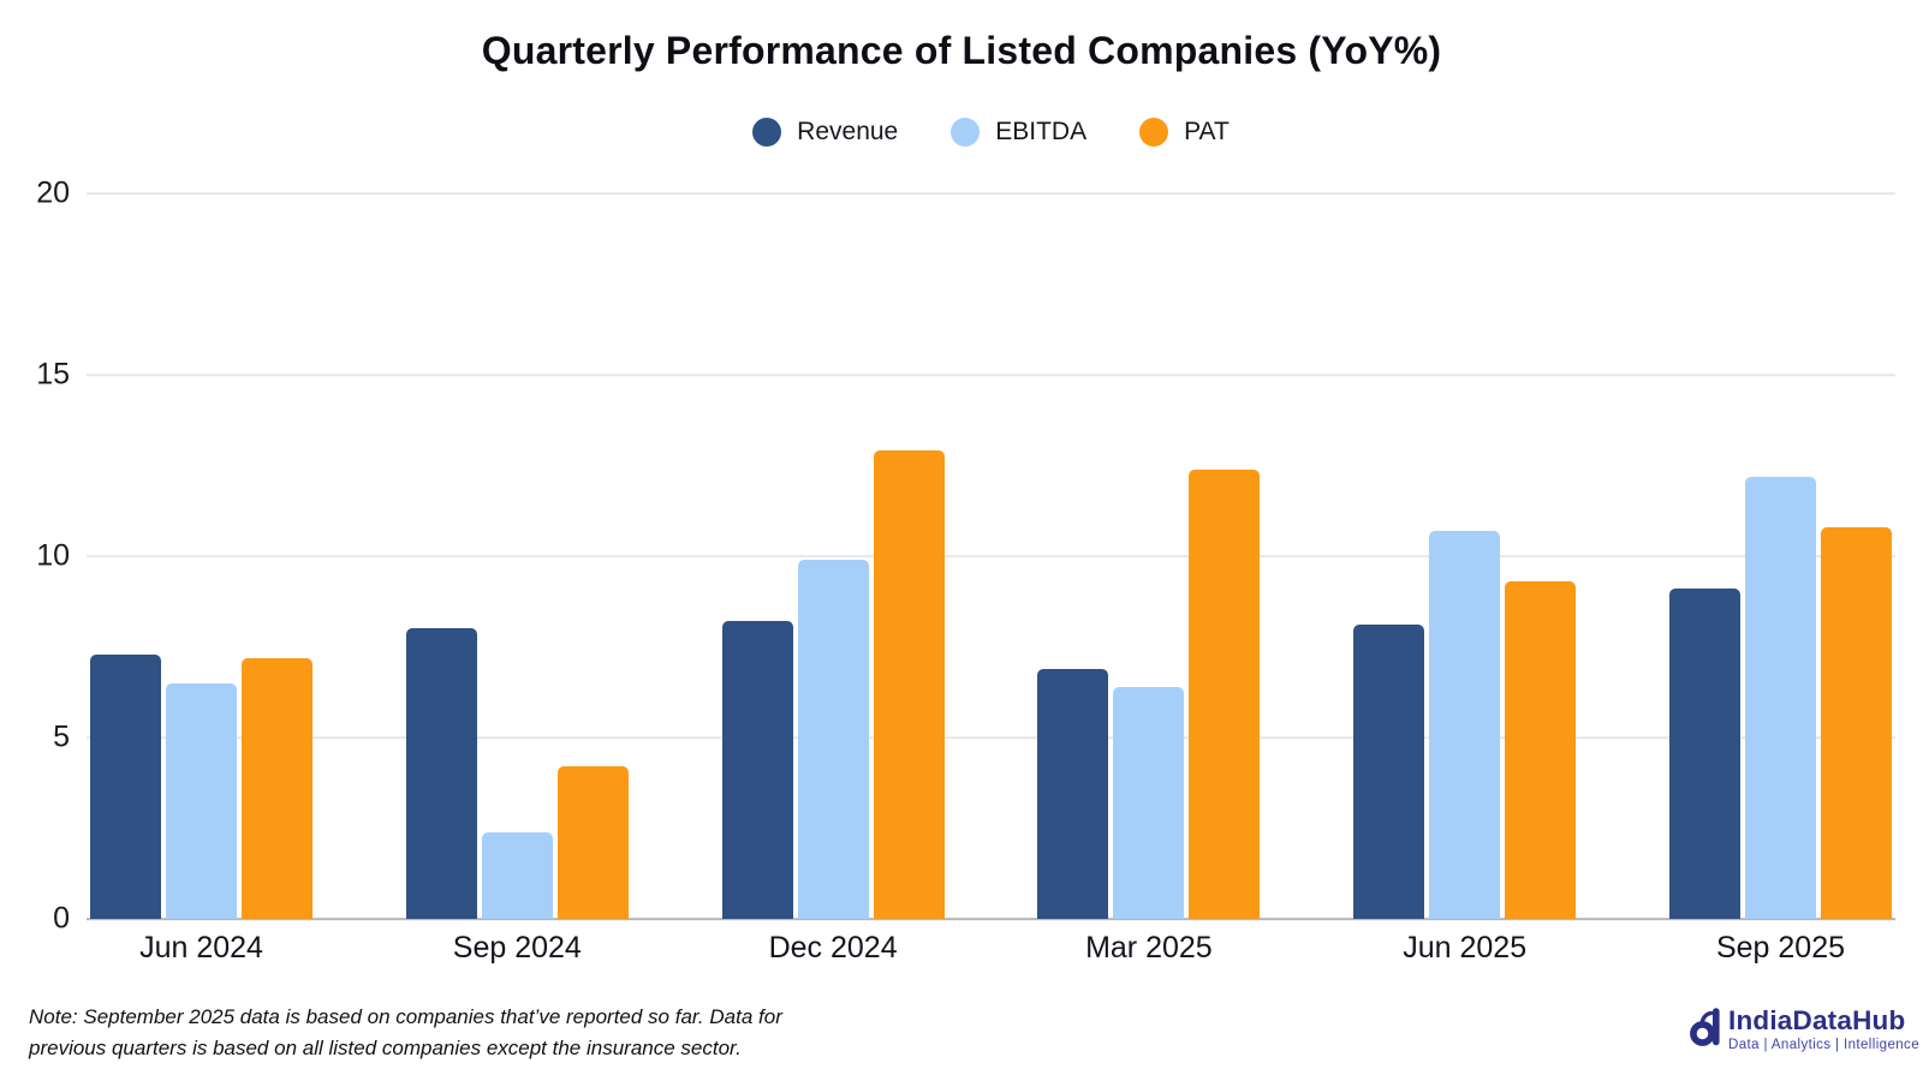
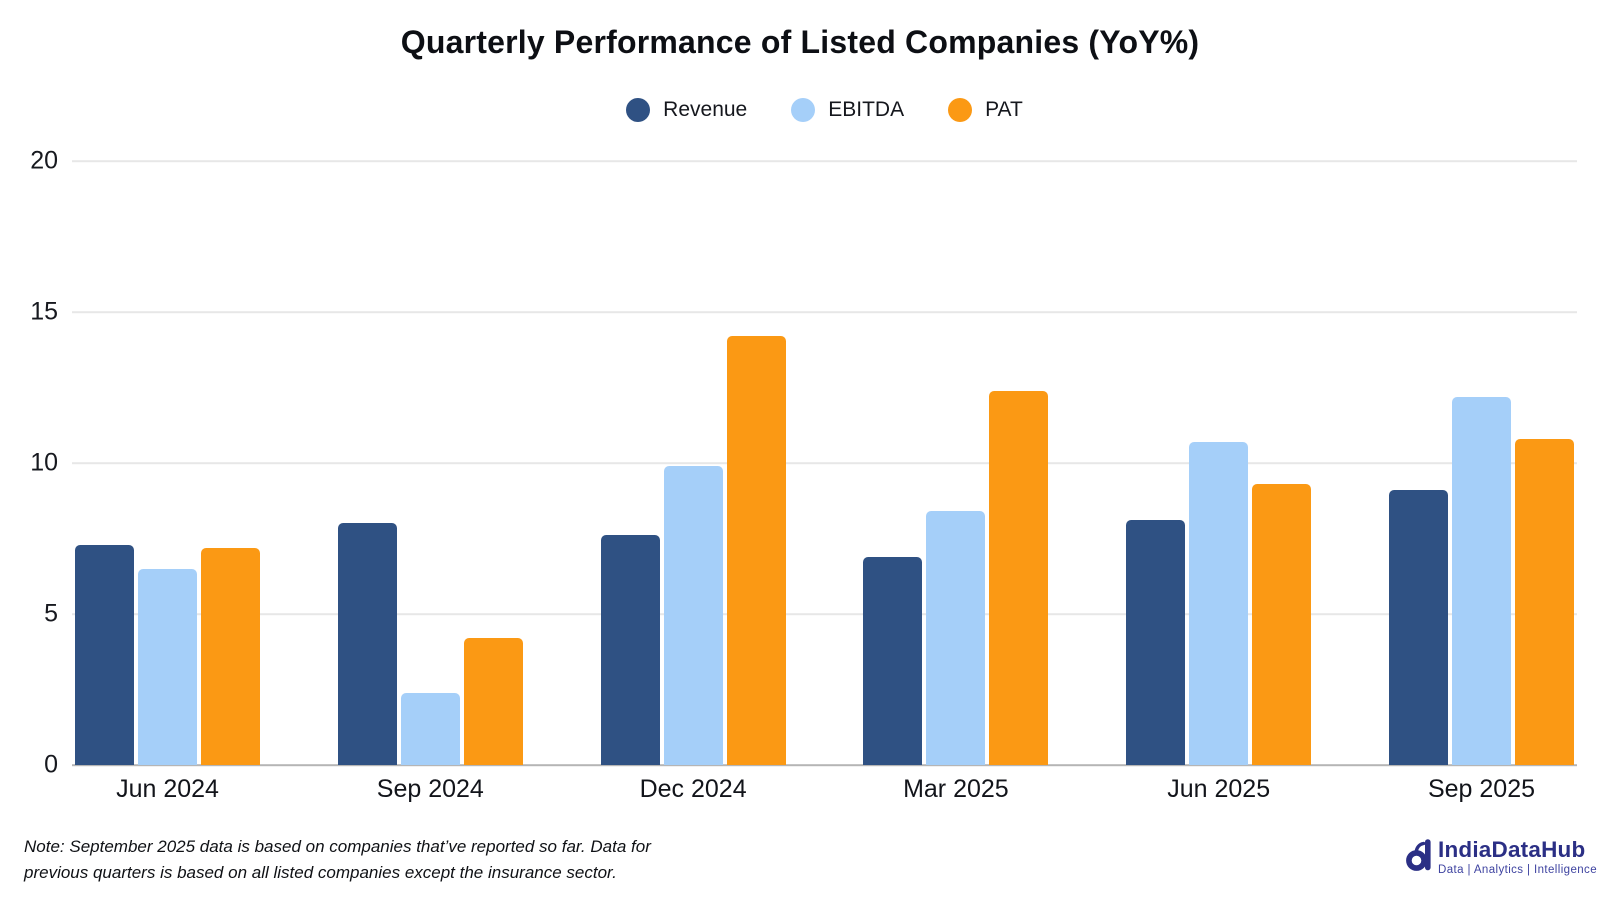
Revenue/Dec 2024: 8.2 -> 7.6
PAT/Dec 2024: 12.9 -> 14.2
EBITDA/Mar 2025: 6.4 -> 8.4
